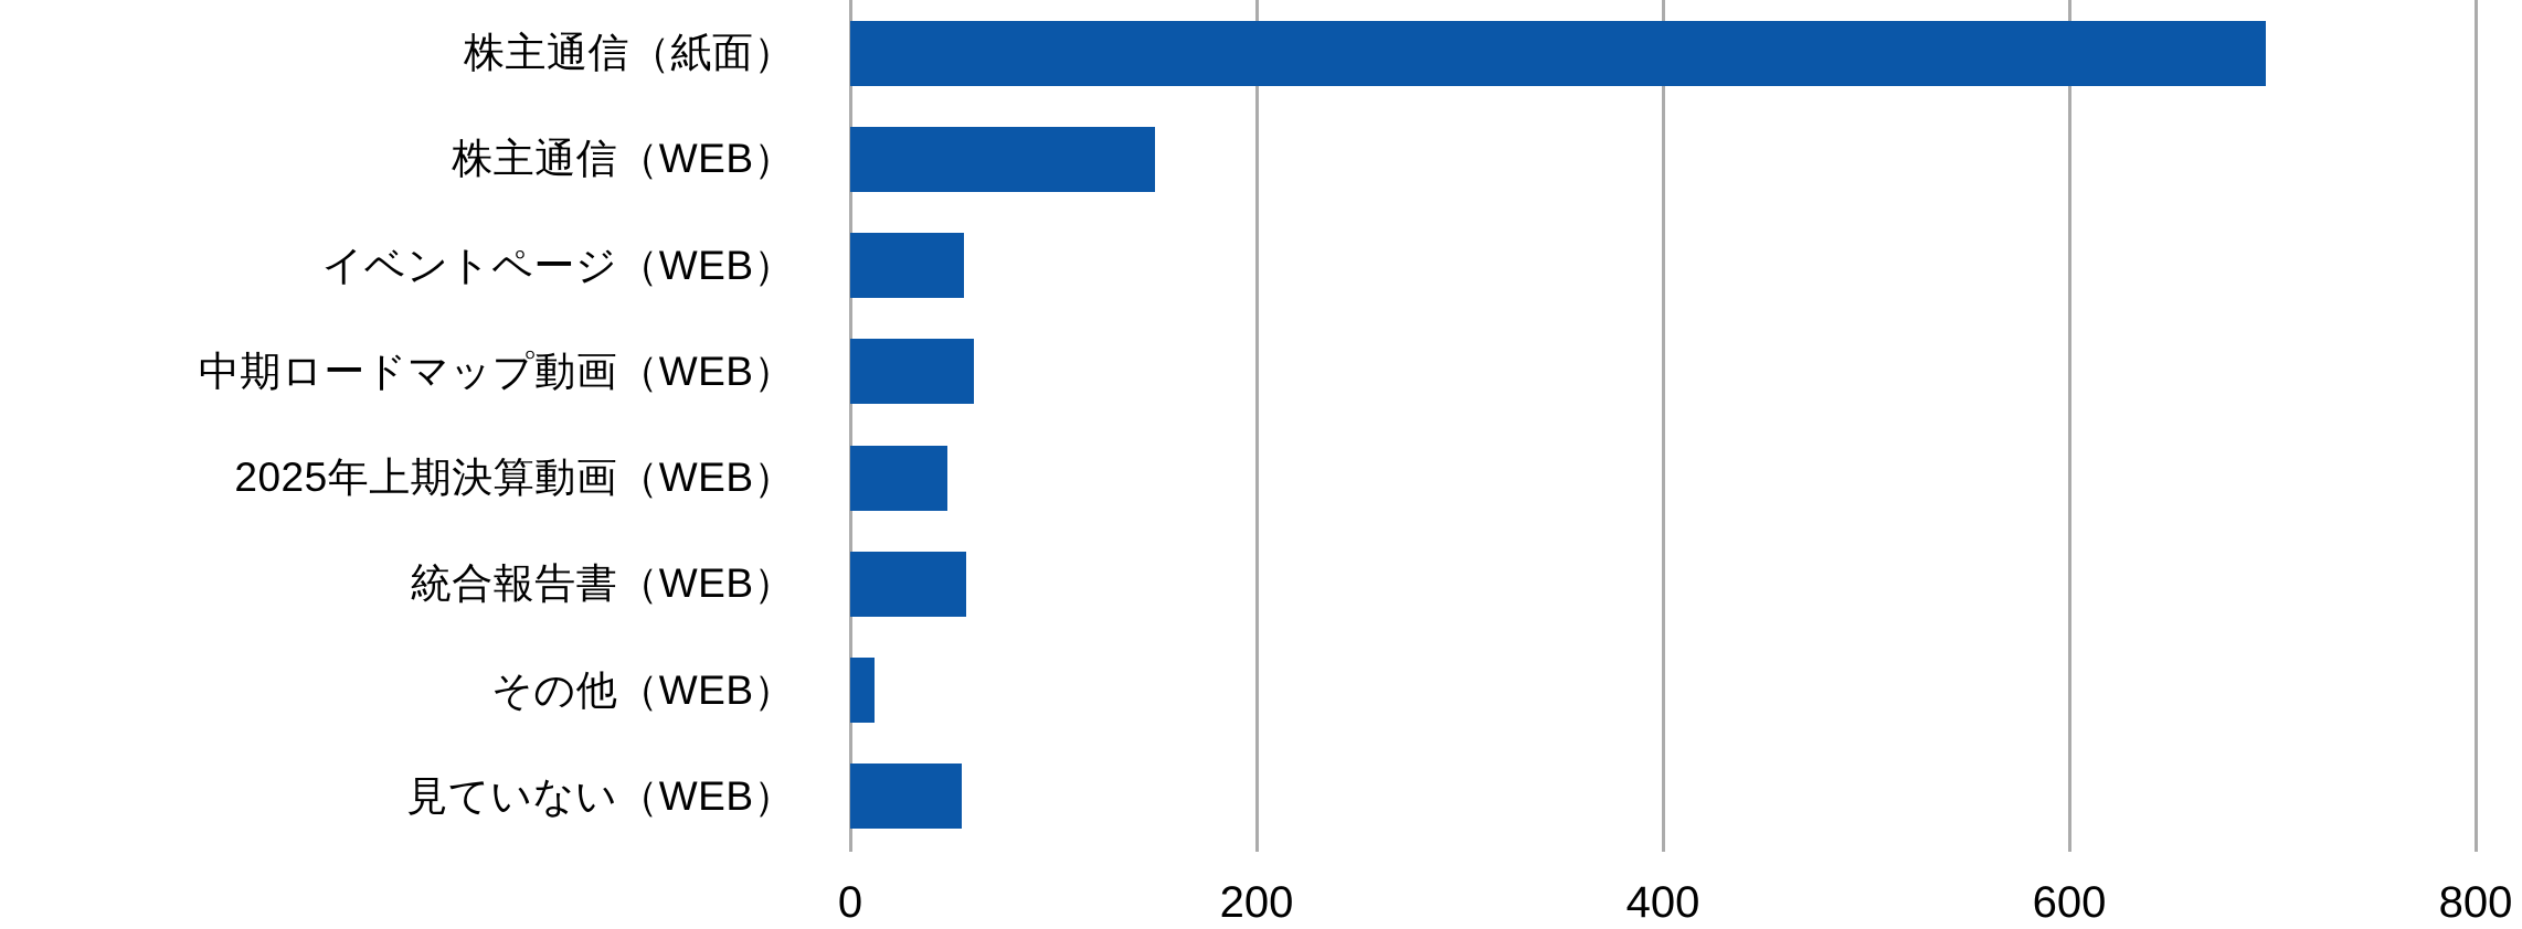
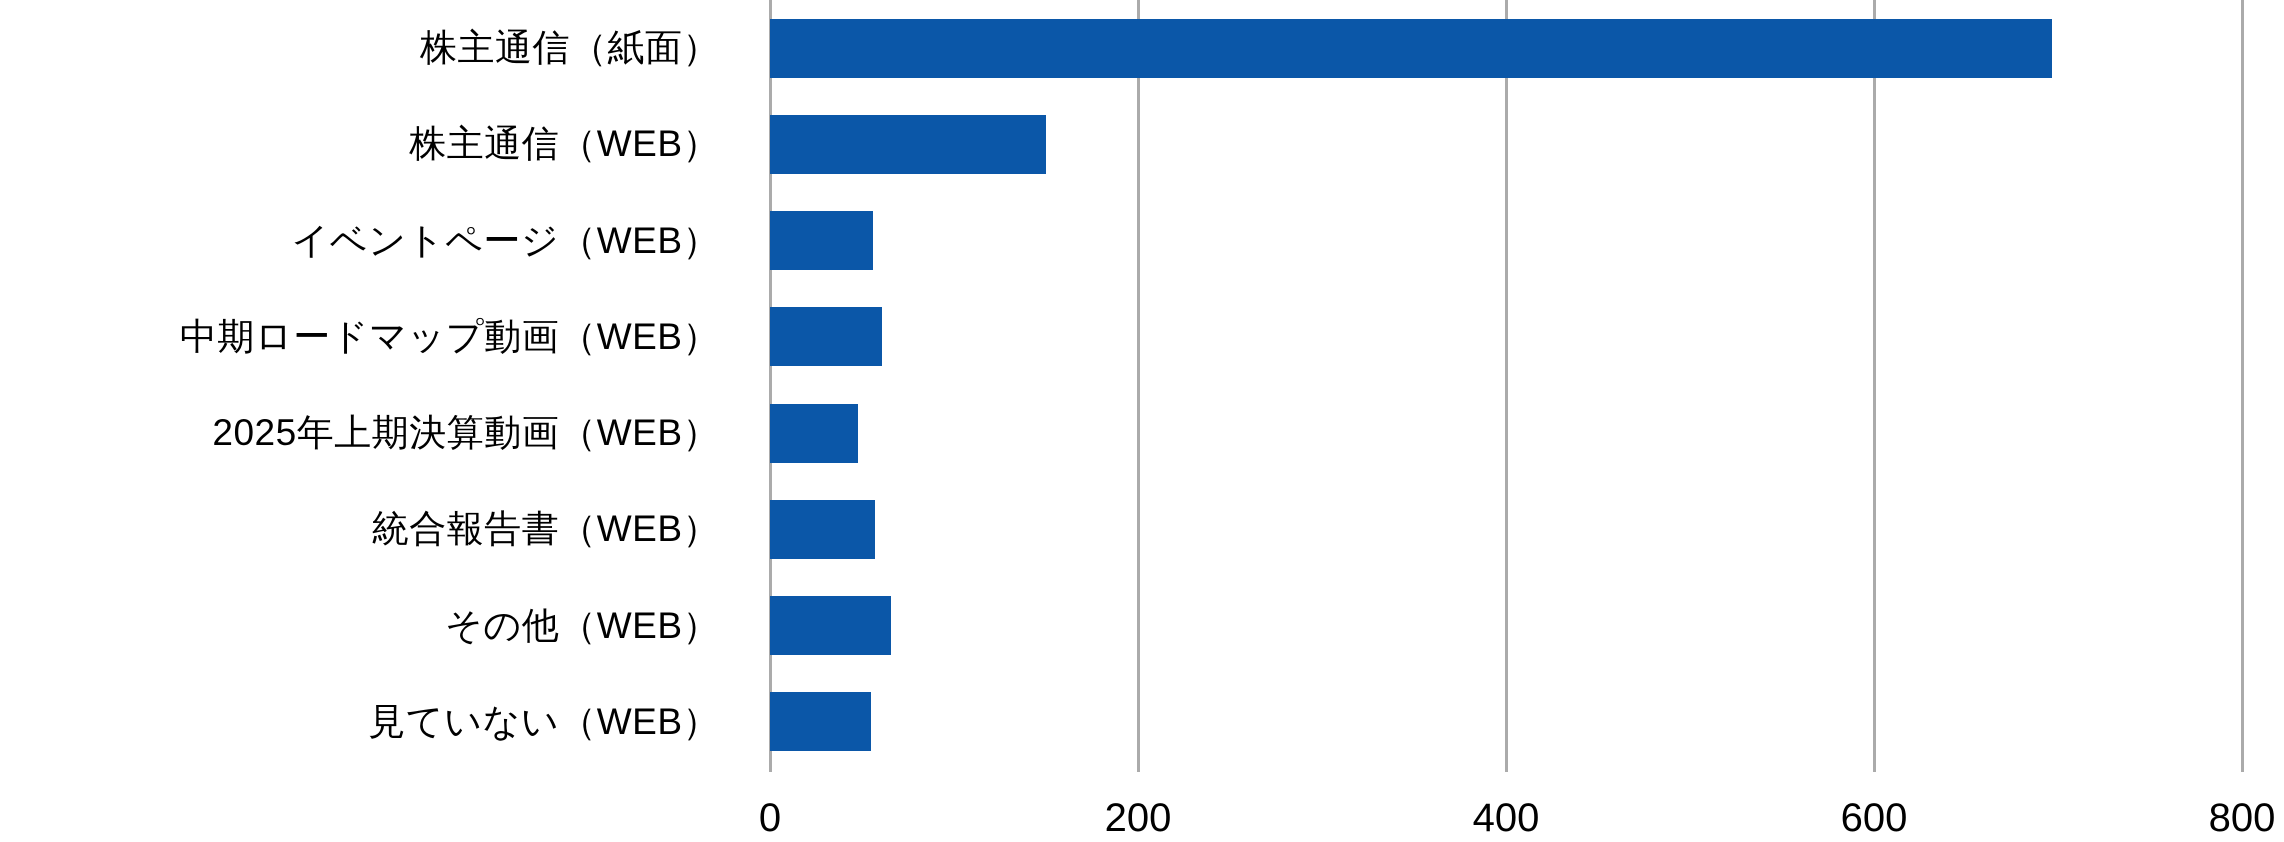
その他（WEB）: 12 -> 66
